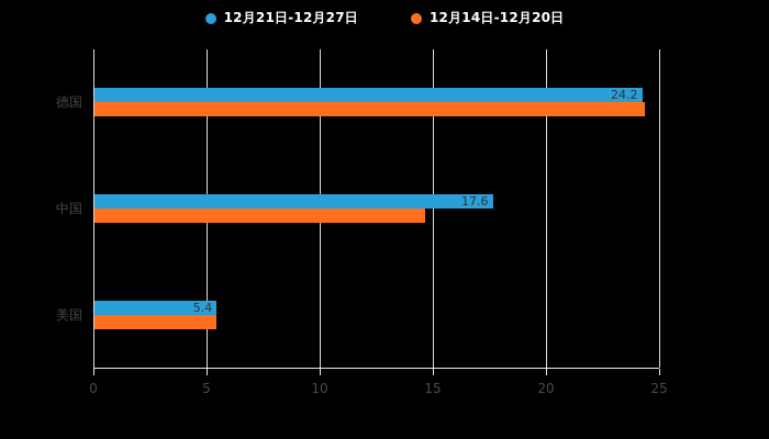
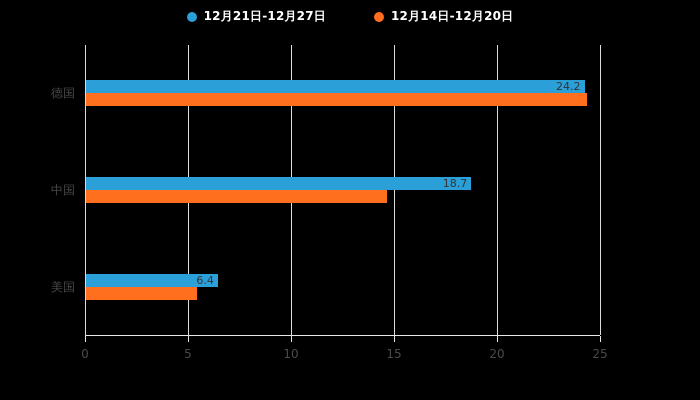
12月21日-12月27日/中国: 17.6 -> 18.7
12月21日-12月27日/美国: 5.4 -> 6.4
